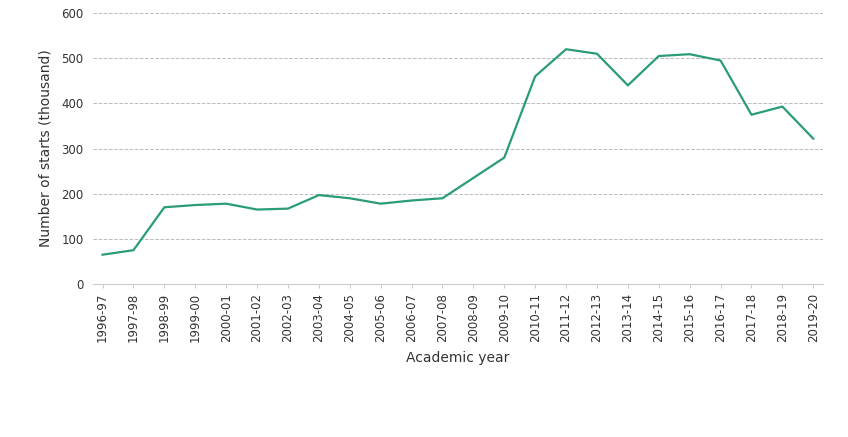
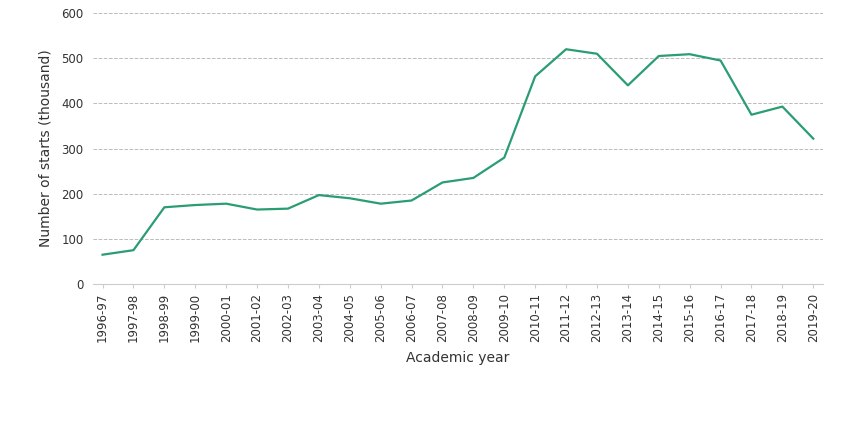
2007-08: 190 -> 225
